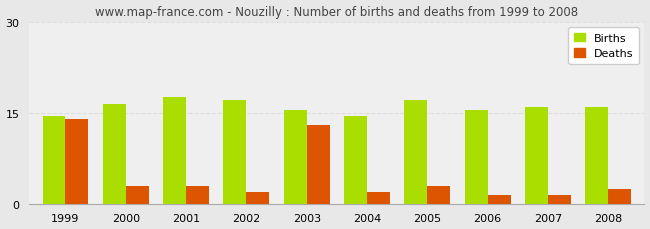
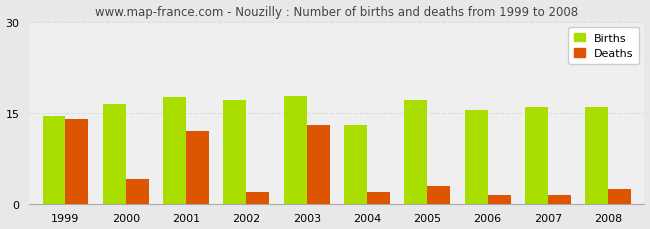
Deaths/2000: 3.0 -> 4.0
Deaths/2001: 3.0 -> 12.0
Births/2003: 15.5 -> 17.8
Births/2004: 14.5 -> 13.0
